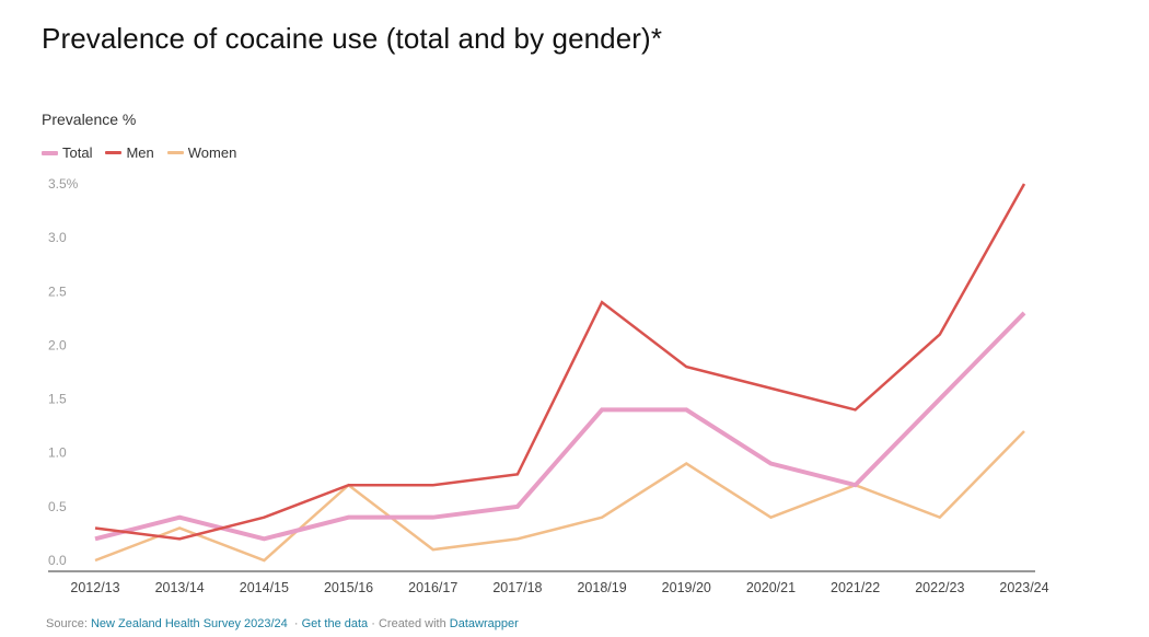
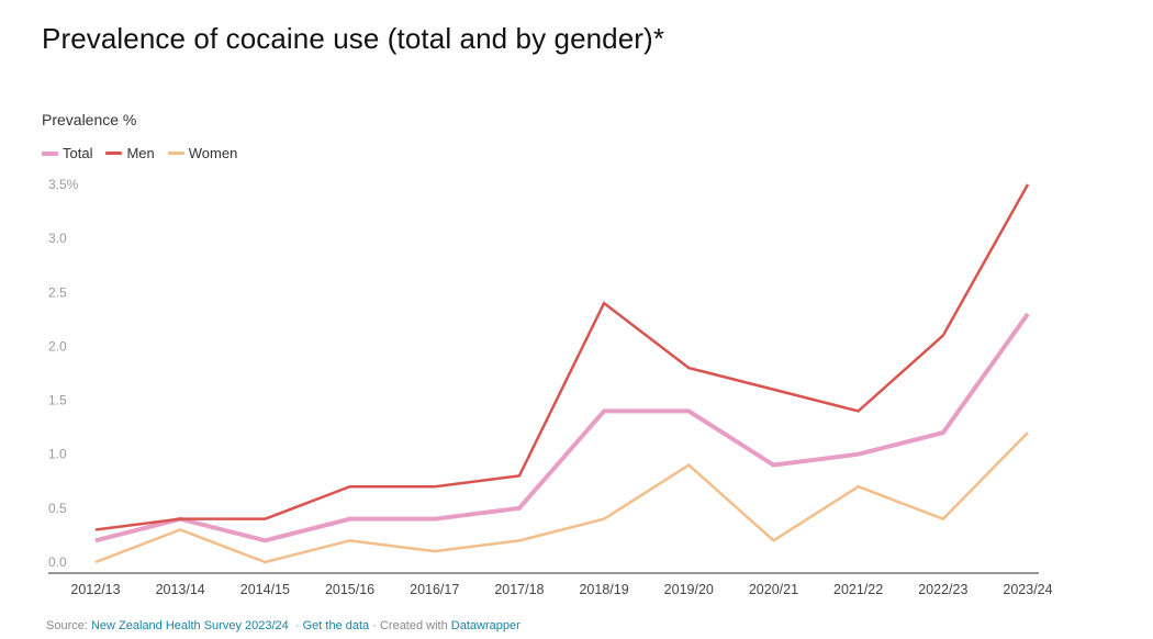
Men/2013/14: 0.2% -> 0.4%
Women/2015/16: 0.7% -> 0.2%
Women/2020/21: 0.4% -> 0.2%
Total/2021/22: 0.7% -> 1.0%
Total/2022/23: 1.5% -> 1.2%
